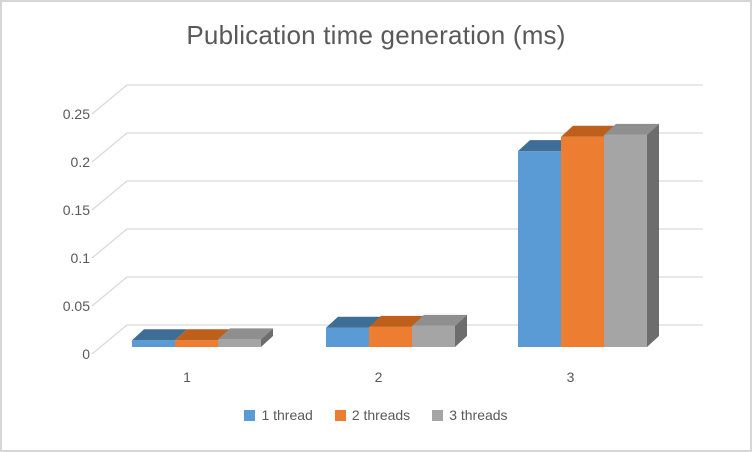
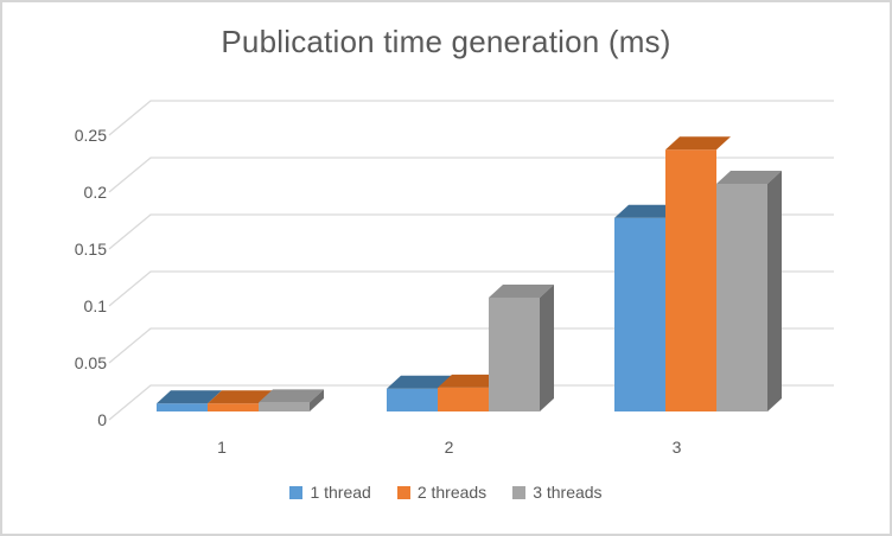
3 threads/2: 0.02 -> 0.10
1 thread/3: 0.20 -> 0.17
2 threads/3: 0.22 -> 0.23
3 threads/3: 0.22 -> 0.20
